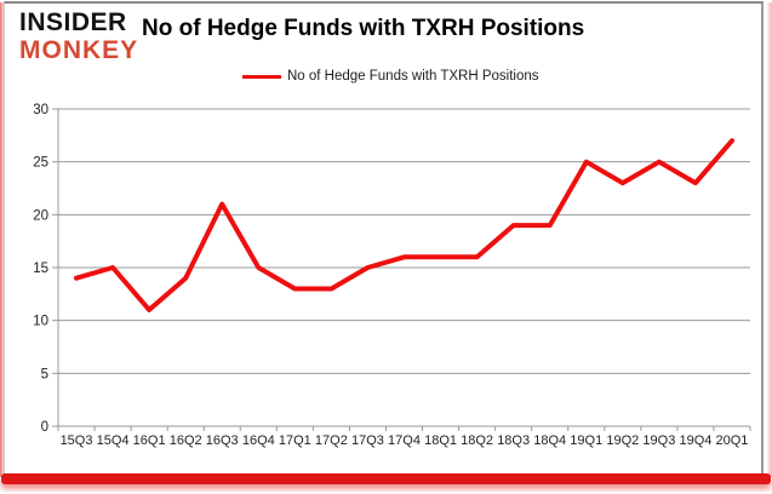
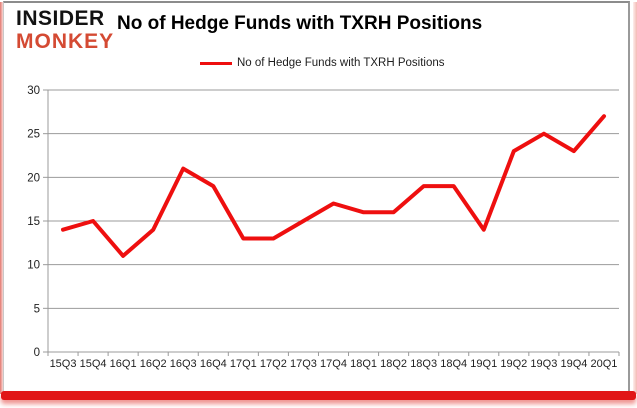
16Q4: 15 -> 19
17Q4: 16 -> 17
19Q1: 25 -> 14
